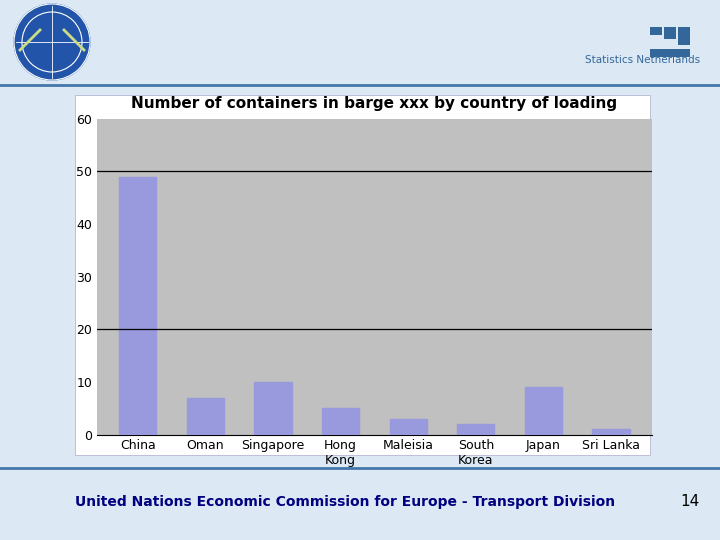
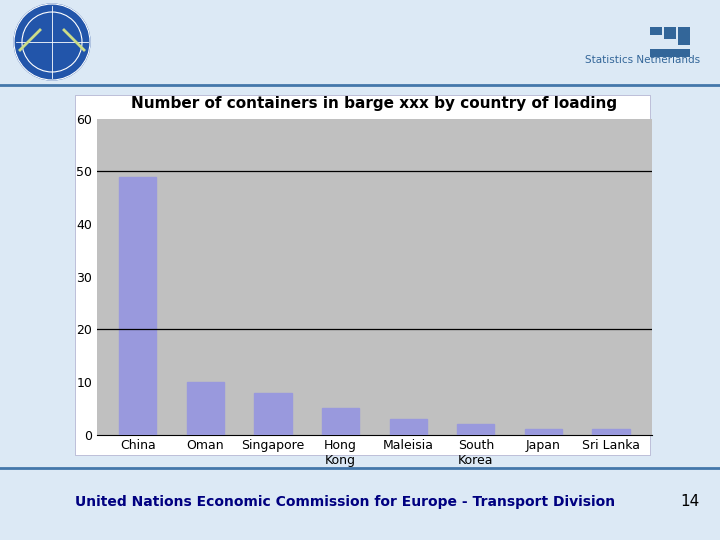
Oman: 7 -> 10
Singapore: 10 -> 8
Japan: 9 -> 1
